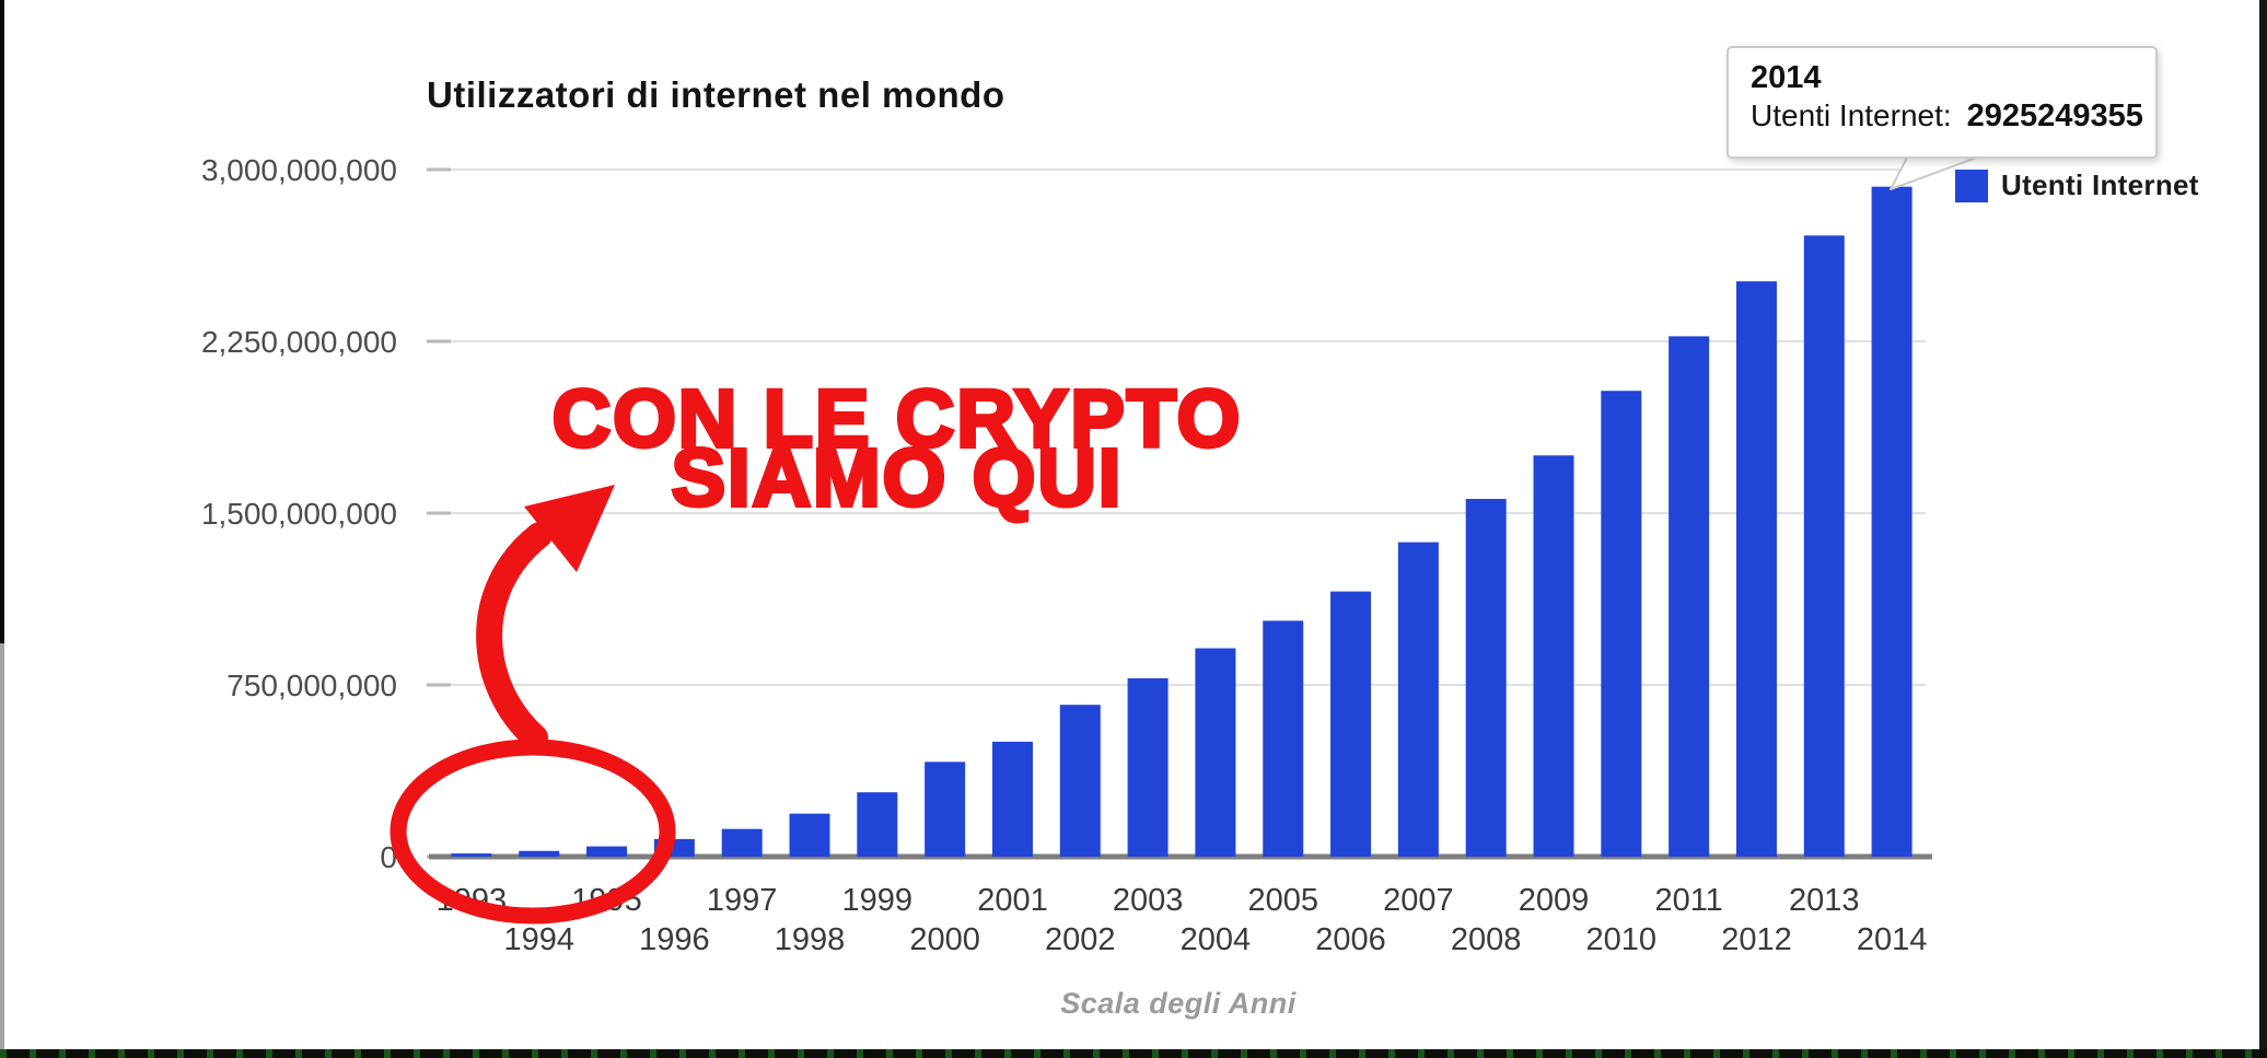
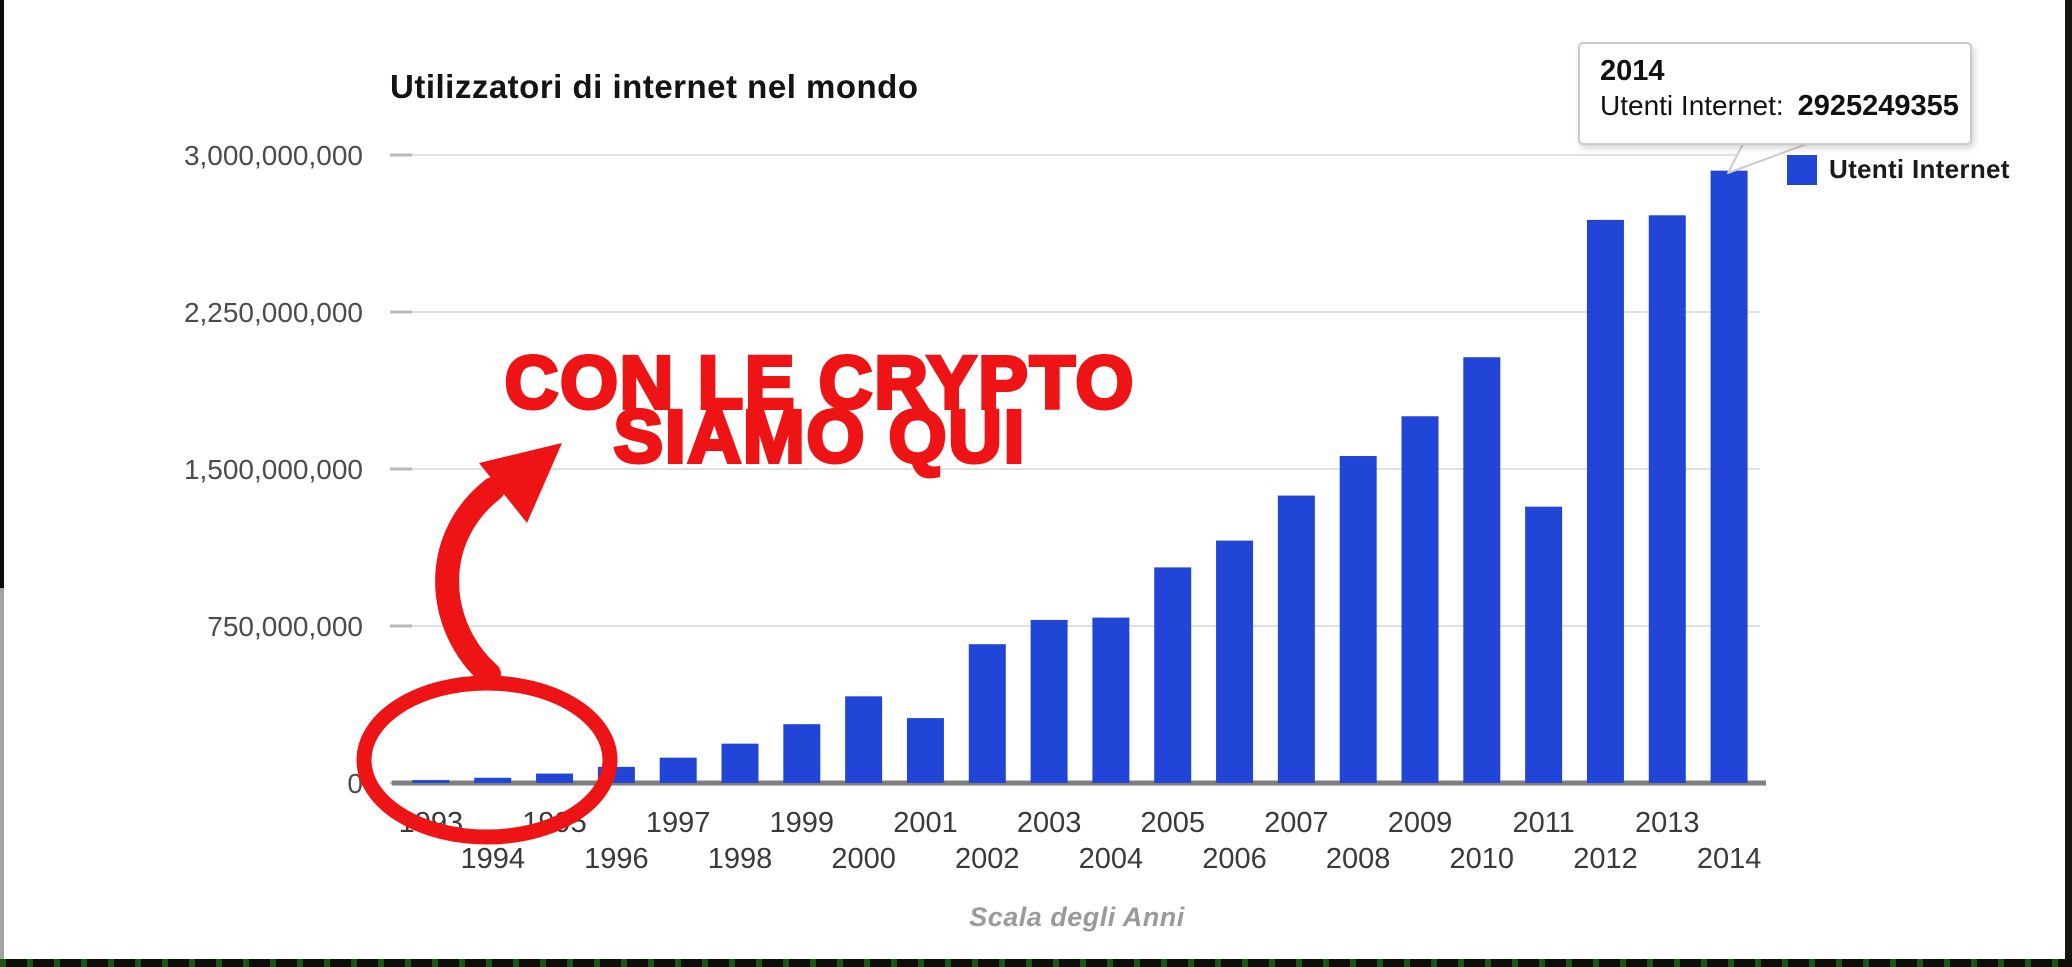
2001: 500000000 -> 310000000
2004: 910000000 -> 790000000
2011: 2270000000 -> 1320000000
2012: 2510000000 -> 2690000000
